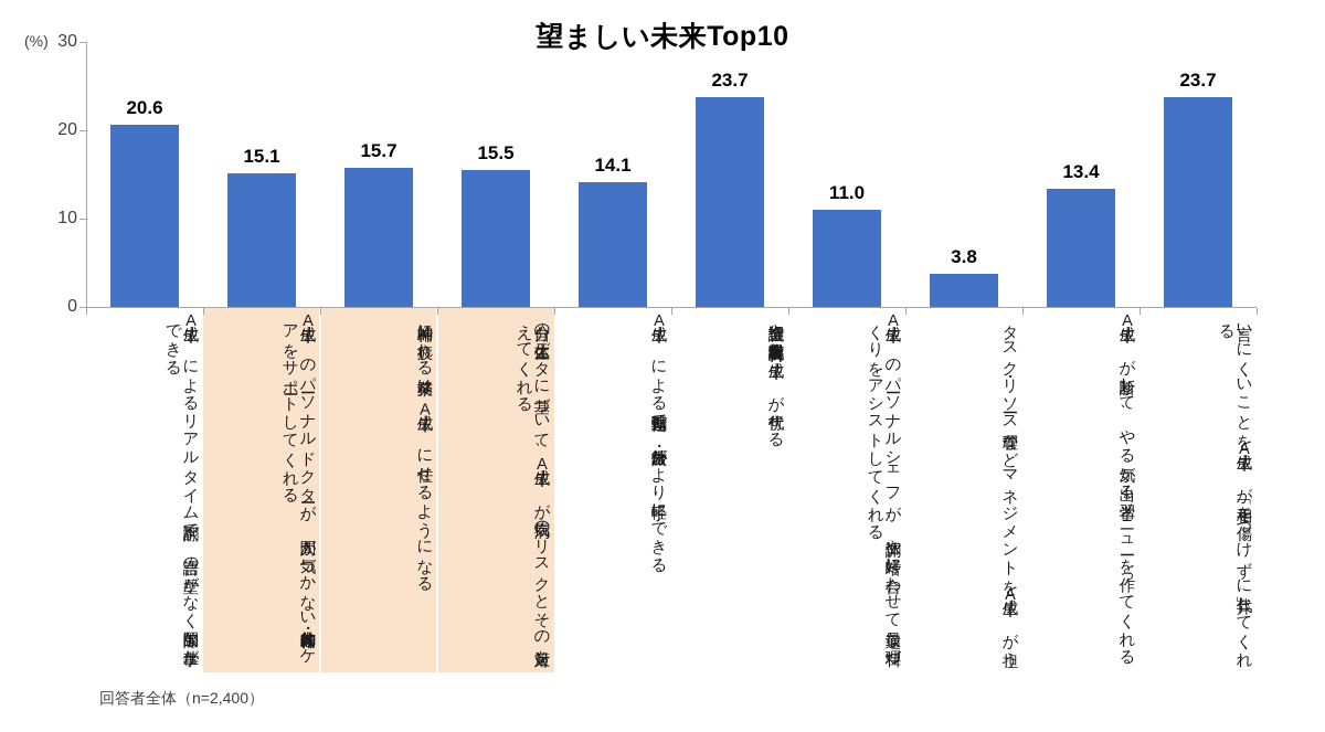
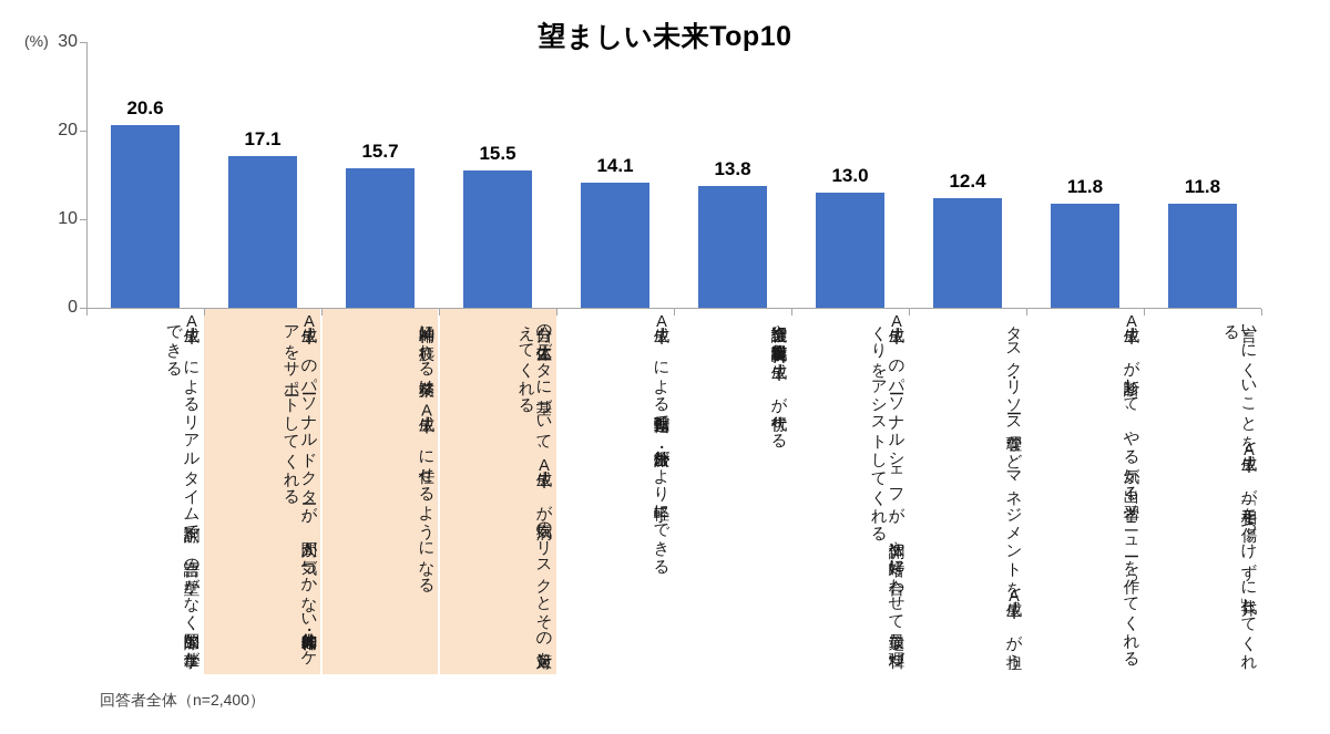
生成AIのパーソナルドクターが、人間が気づかない肉体的・精神的なケアをサポートしてくれる: 15.1 -> 17.1
会議進行や議事録・資料作成を生成AIが代行する: 23.7 -> 13.8
生成AIのパーソナルシェフが、体調や嗜好に合わせて最適な料理づくりをアシストしてくれる: 11.0 -> 13.0
タスク・リソース管理などマネジメントを生成AIが担う: 3.8 -> 12.4
生成AIが診断して、やる気が出る学習メニューを作ってくれる: 13.4 -> 11.8
言いにくいことを生成AIが「相手を傷つけずに」代弁してくれる: 23.7 -> 11.8
